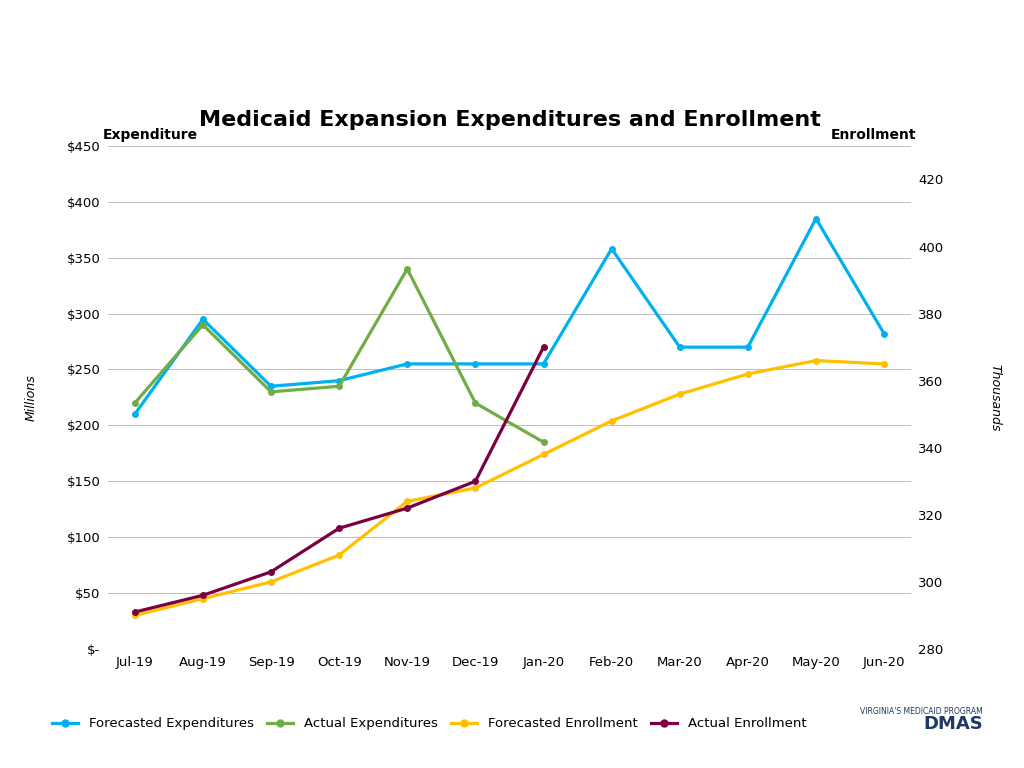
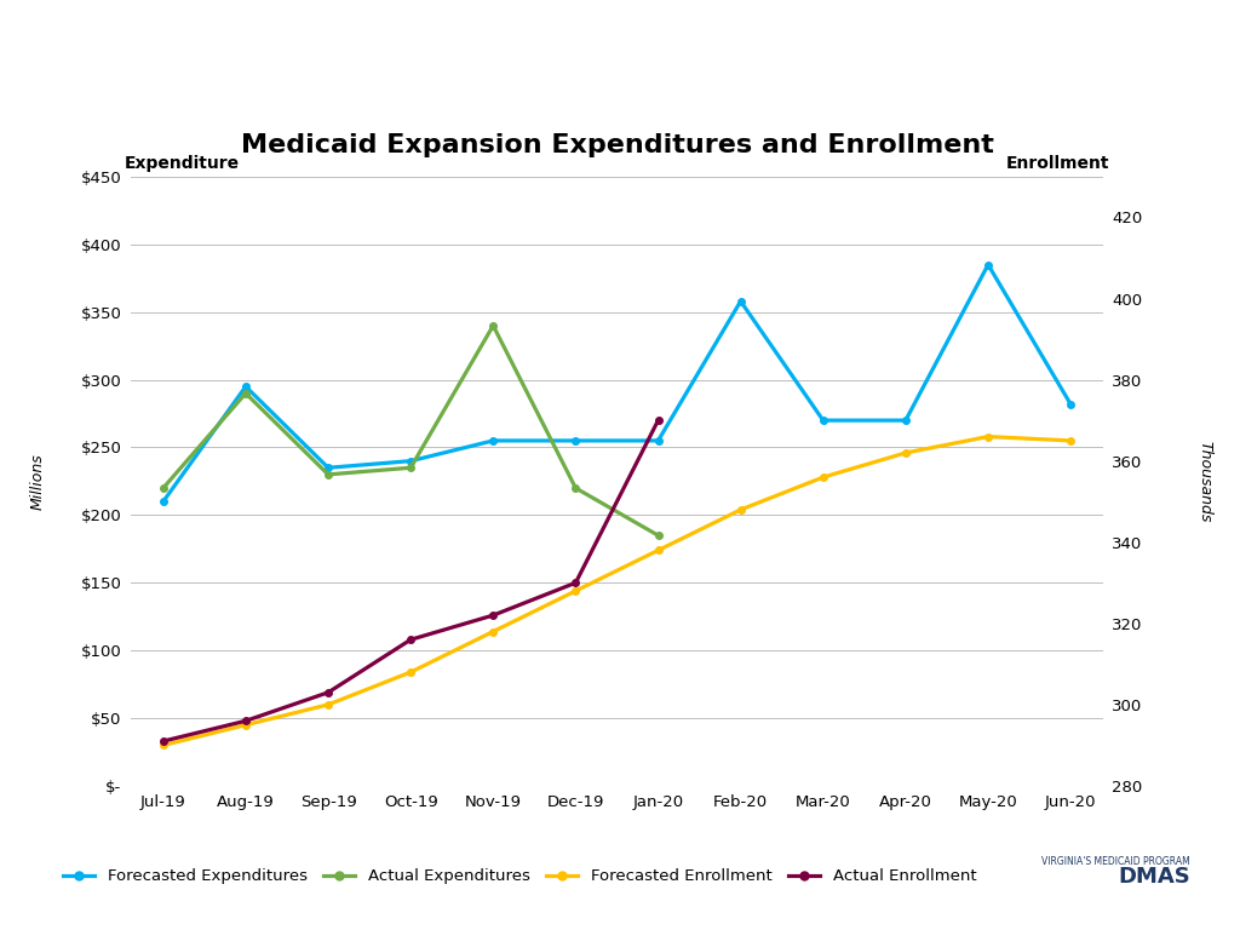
Forecasted Enrollment/Nov-19: 324 -> 318
